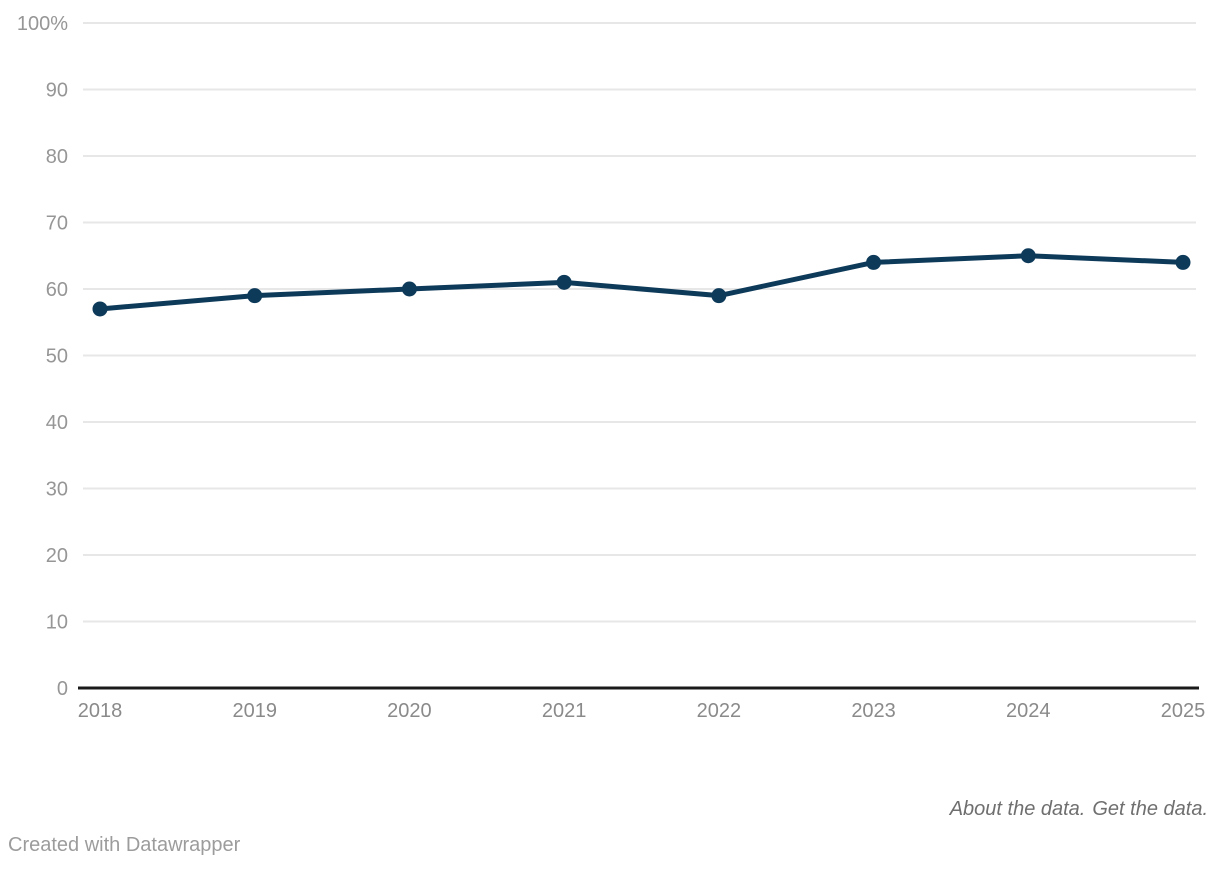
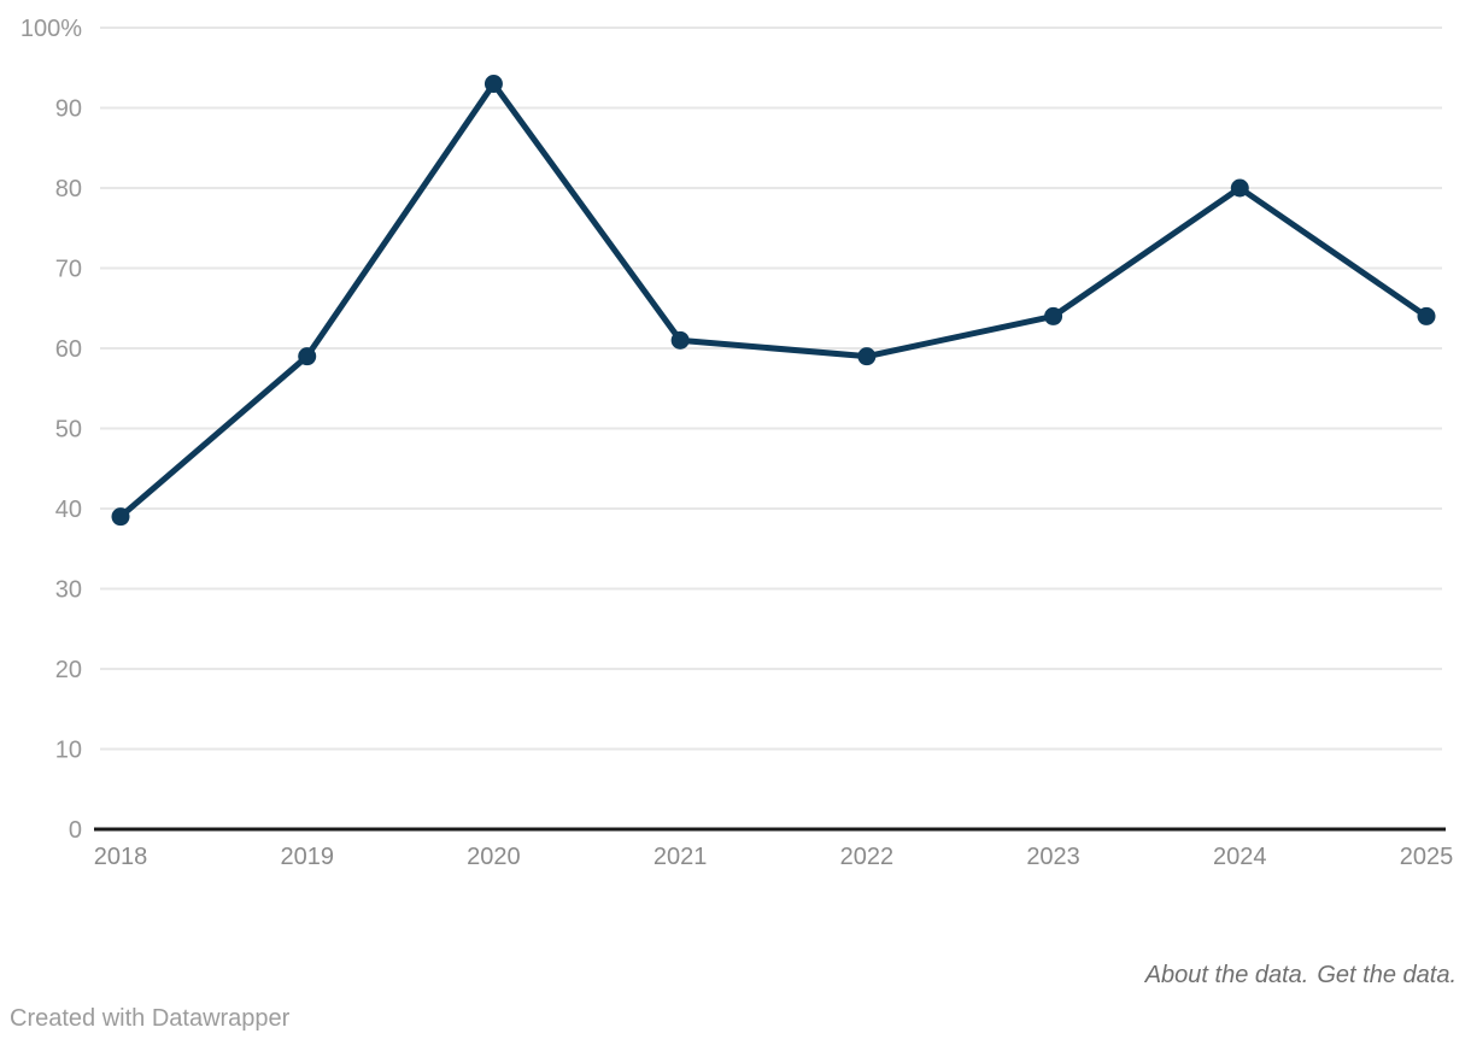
2018: 57% -> 39%
2020: 60% -> 93%
2024: 65% -> 80%
